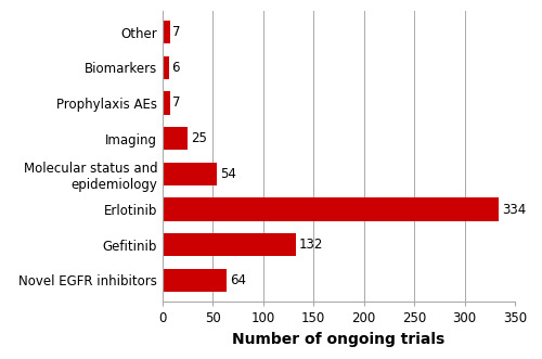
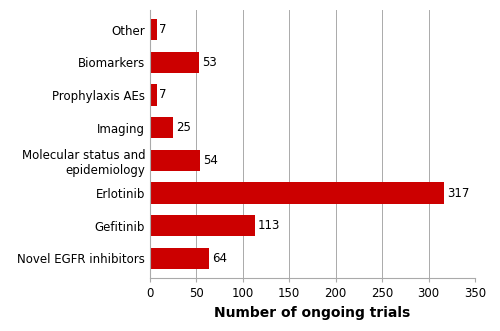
Biomarkers: 6 -> 53
Erlotinib: 334 -> 317
Gefitinib: 132 -> 113
